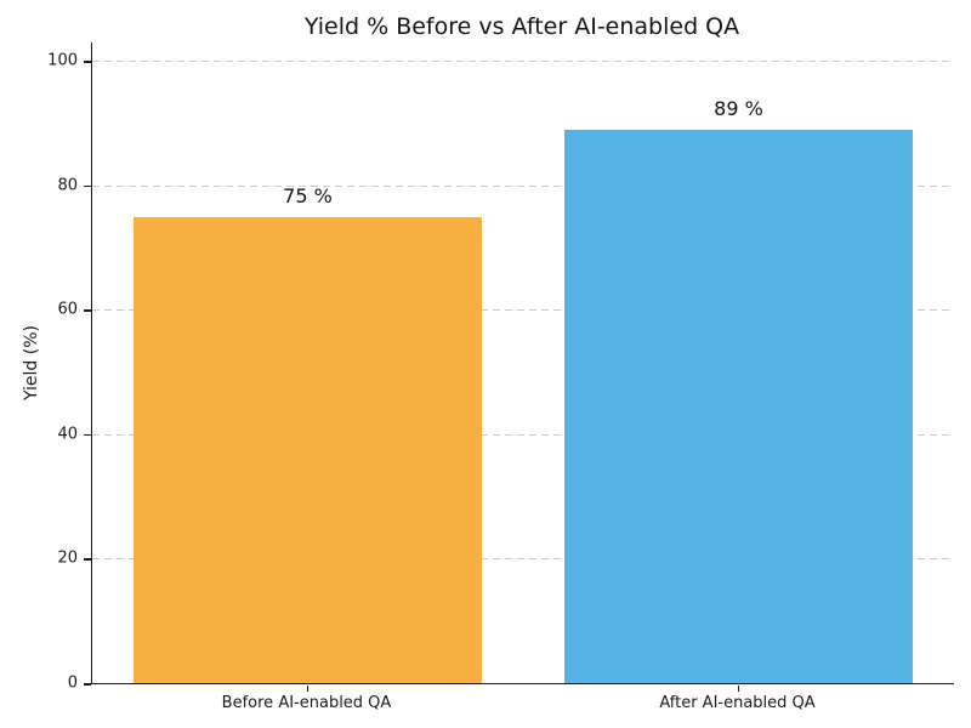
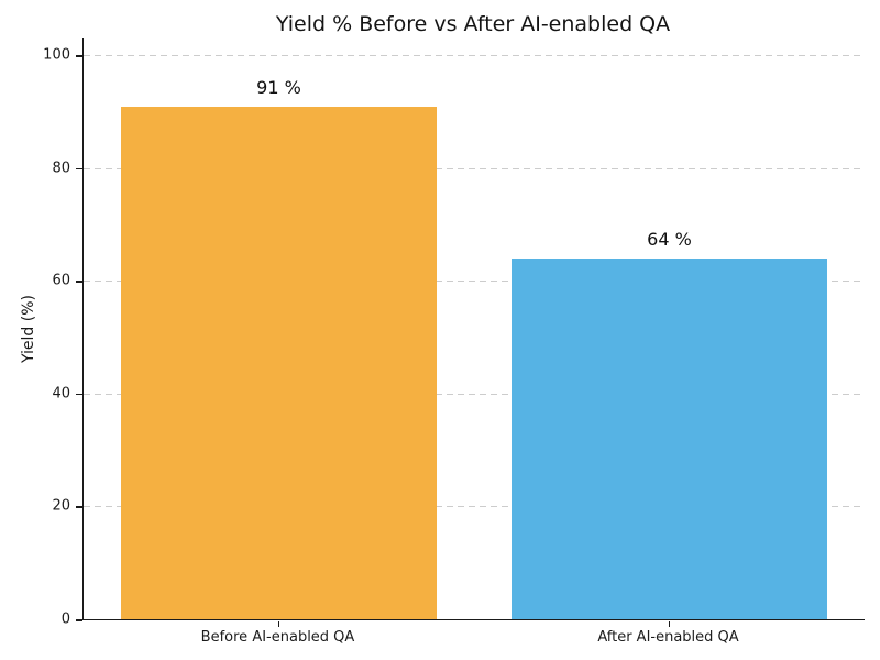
Before AI-enabled QA: 75 -> 91
After AI-enabled QA: 89 -> 64
